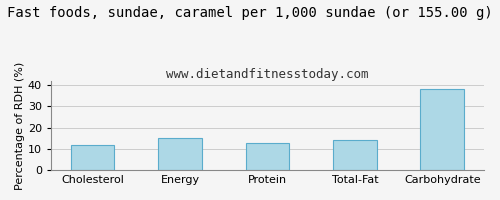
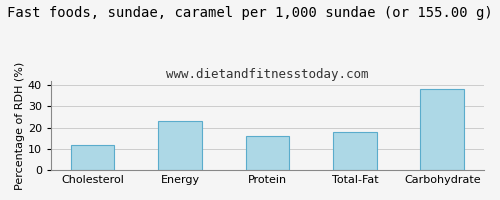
Energy: 15 -> 23
Protein: 13 -> 16
Total-Fat: 14 -> 18
